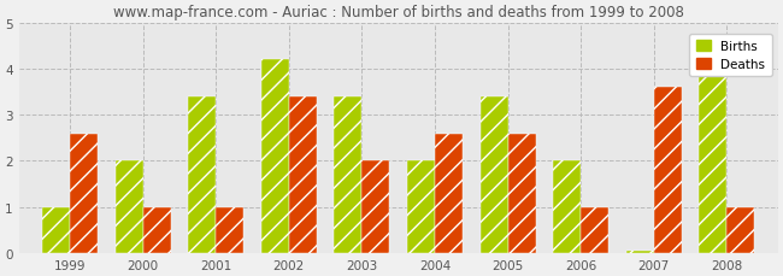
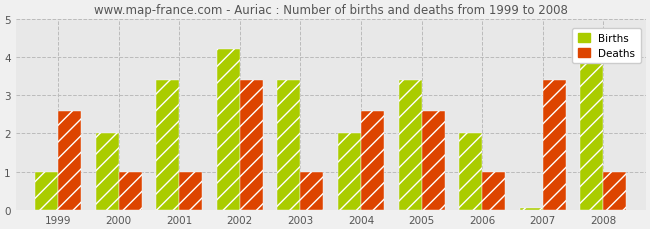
Deaths/2003: 2.0 -> 1.0
Deaths/2007: 3.6 -> 3.4
